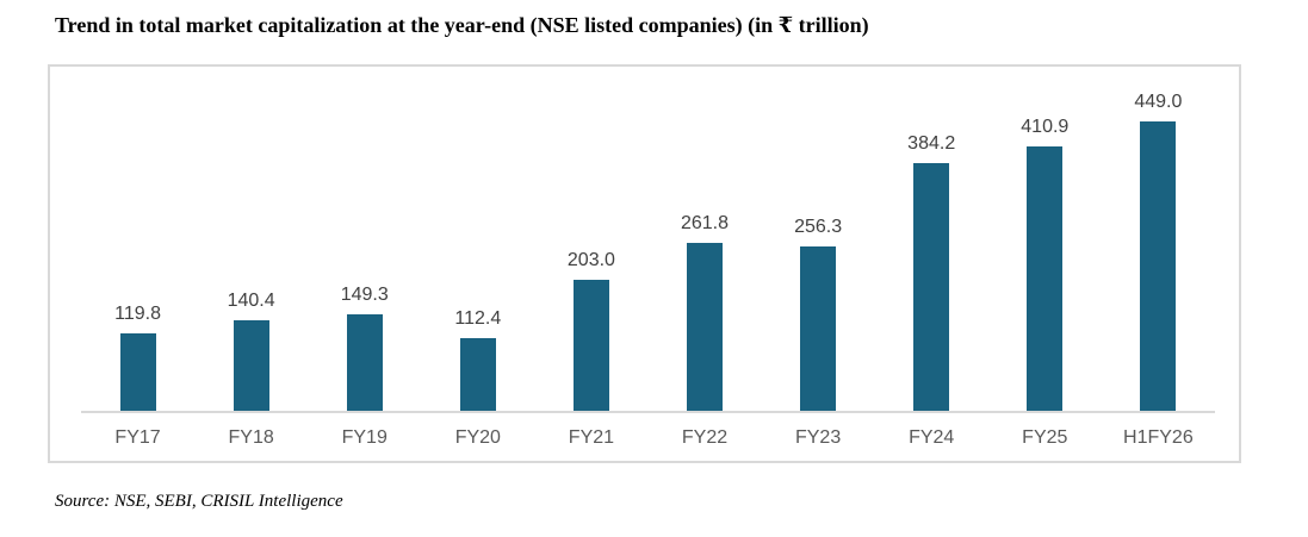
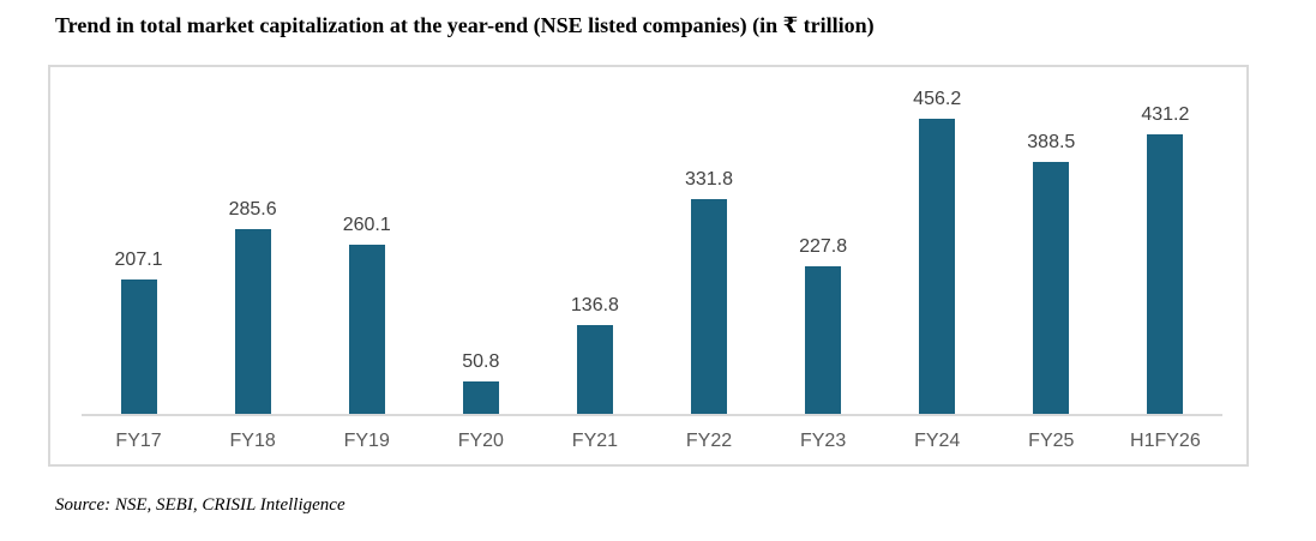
FY17: 119.8 -> 207.1
FY18: 140.4 -> 285.6
FY19: 149.3 -> 260.1
FY20: 112.4 -> 50.8
FY21: 203.0 -> 136.8
FY22: 261.8 -> 331.8
FY23: 256.3 -> 227.8
FY24: 384.2 -> 456.2
FY25: 410.9 -> 388.5
H1FY26: 449.0 -> 431.2
